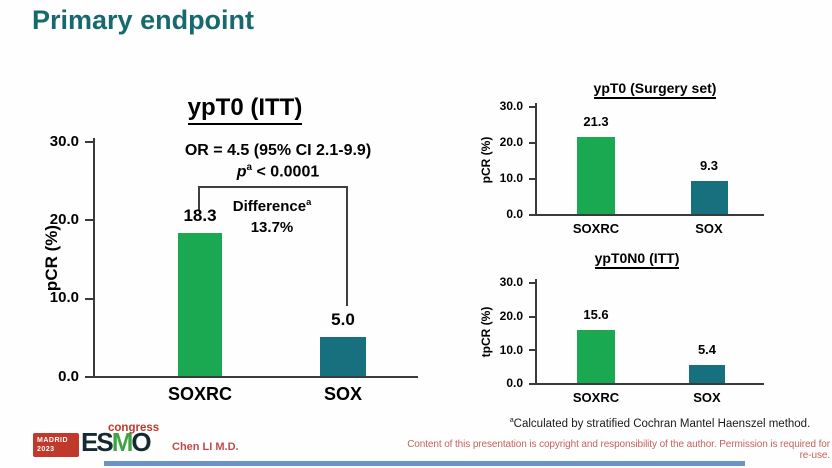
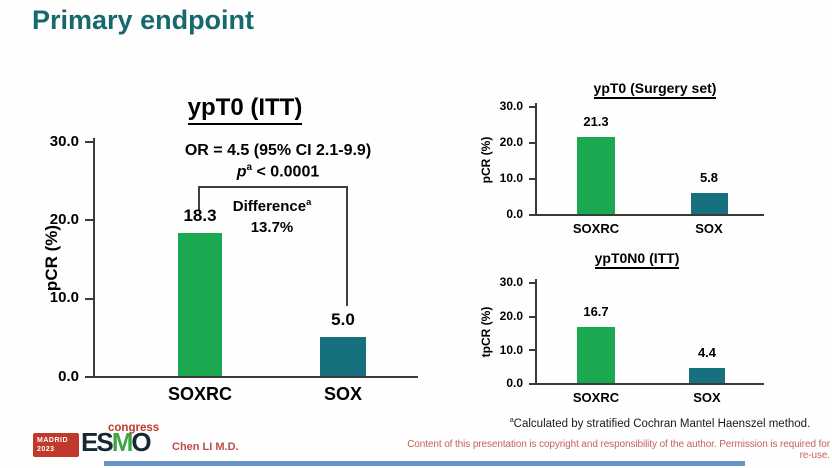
ypT0 (Surgery set)/SOX: 9.3 -> 5.8
ypT0N0 (ITT)/SOXRC: 15.6 -> 16.7
ypT0N0 (ITT)/SOX: 5.4 -> 4.4
